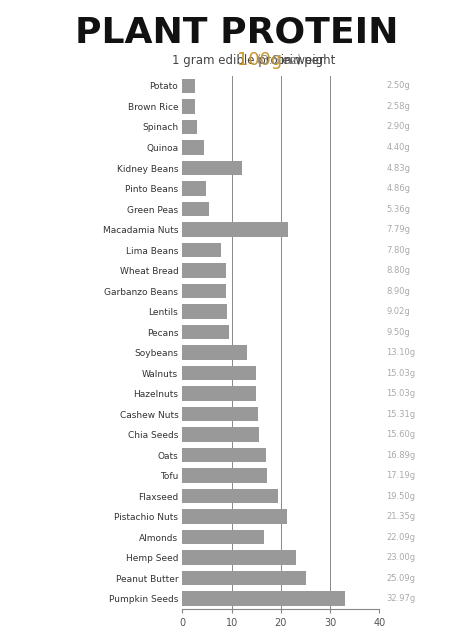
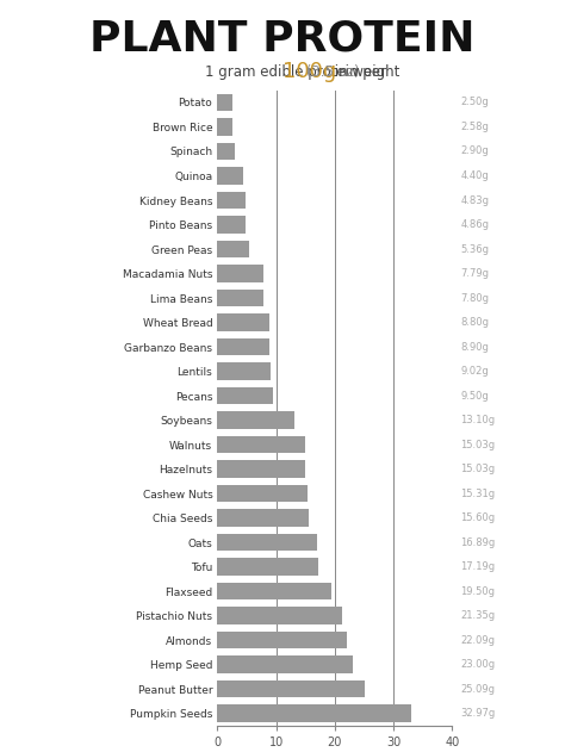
Kidney Beans: 12.0 -> 4.8
Macadamia Nuts: 21.5 -> 7.8
Almonds: 16.5 -> 22.1
